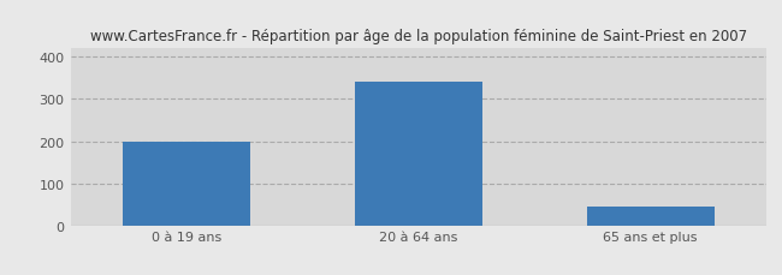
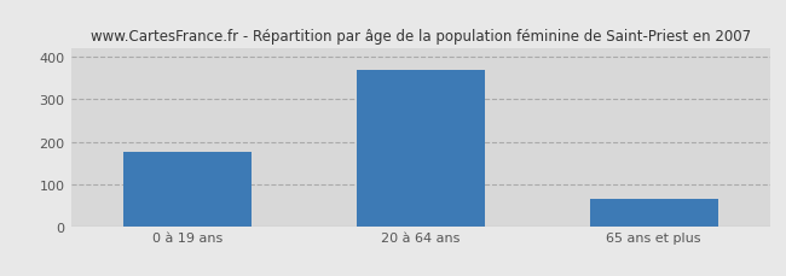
0 à 19 ans: 200 -> 175
20 à 64 ans: 340 -> 370
65 ans et plus: 45 -> 65
